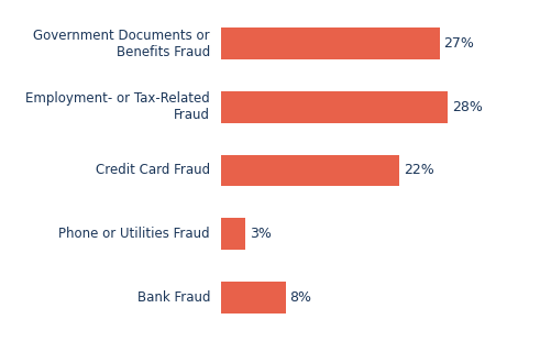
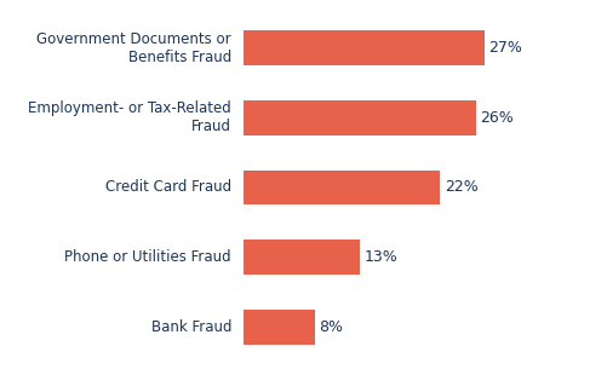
Employment- or Tax-Related Fraud: 28% -> 26%
Phone or Utilities Fraud: 3% -> 13%
